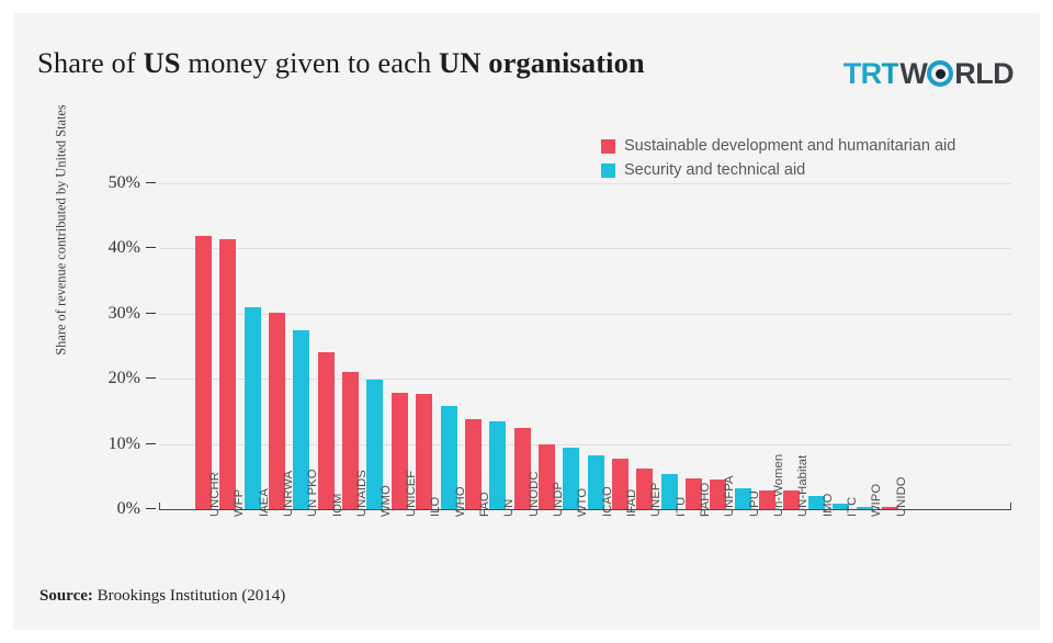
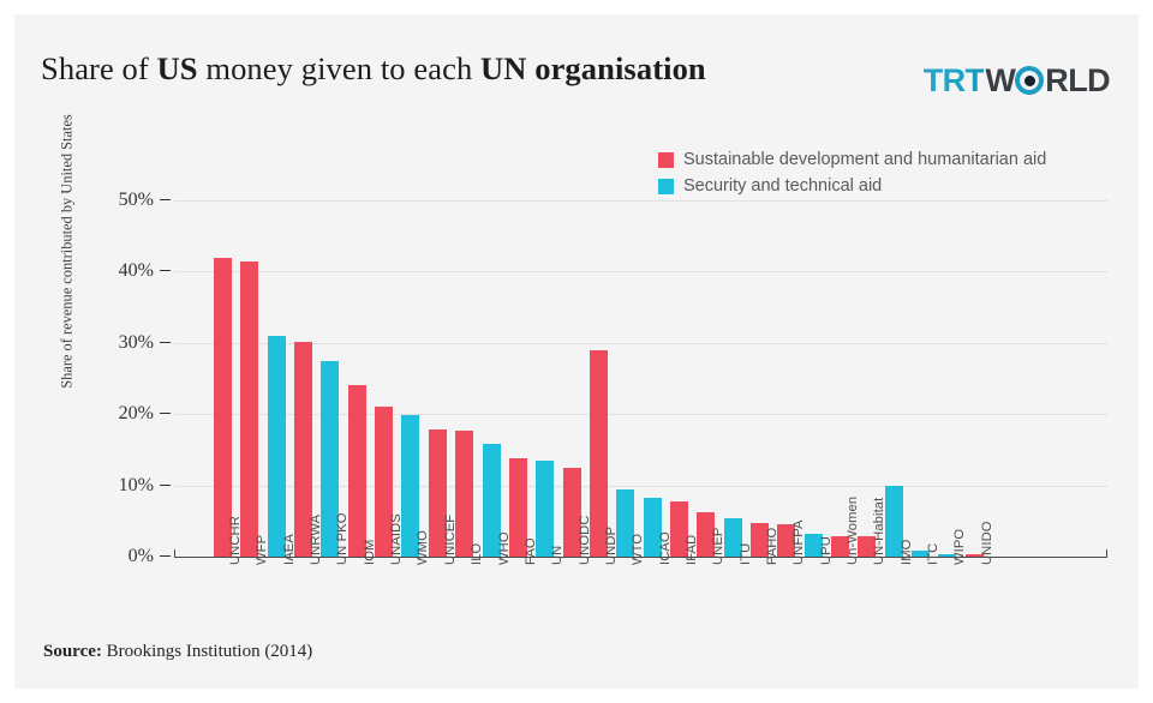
UNDP: 10% -> 29%
IMO: 2% -> 10%
